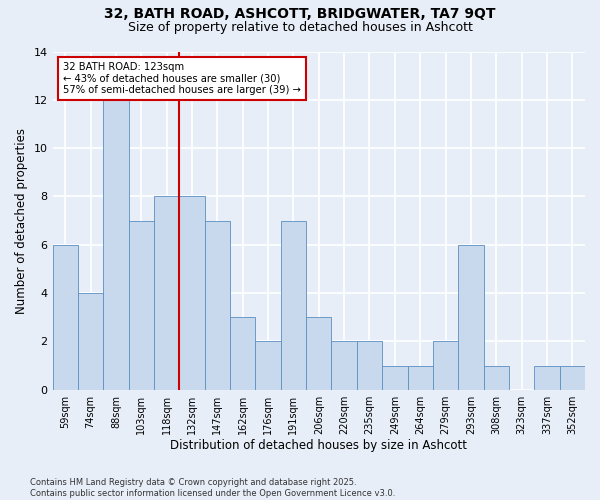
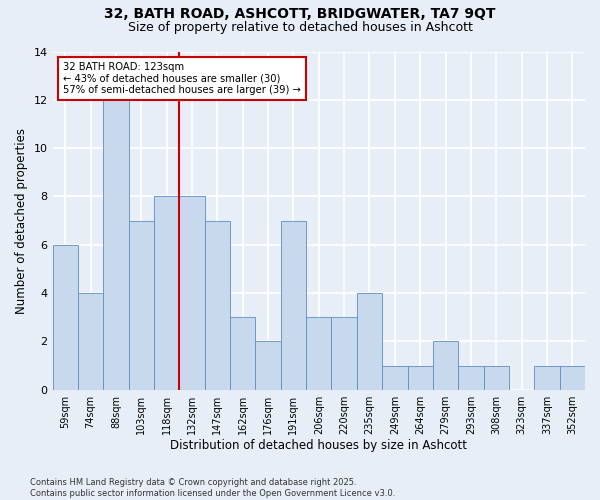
220sqm: 2 -> 3
235sqm: 2 -> 4
293sqm: 6 -> 1
